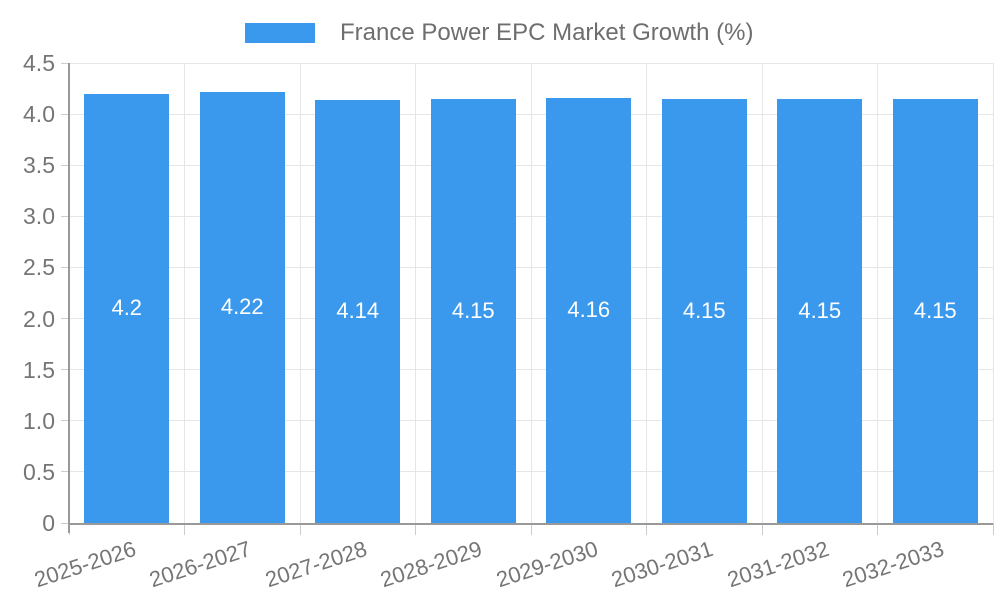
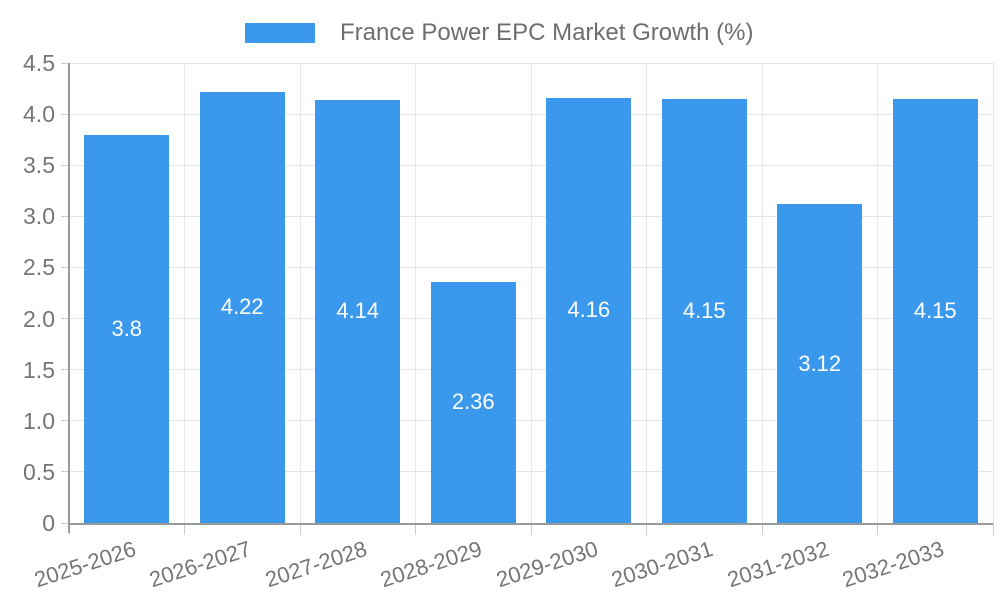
2025-2026: 4.2 -> 3.8
2028-2029: 4.15 -> 2.36
2031-2032: 4.15 -> 3.12
